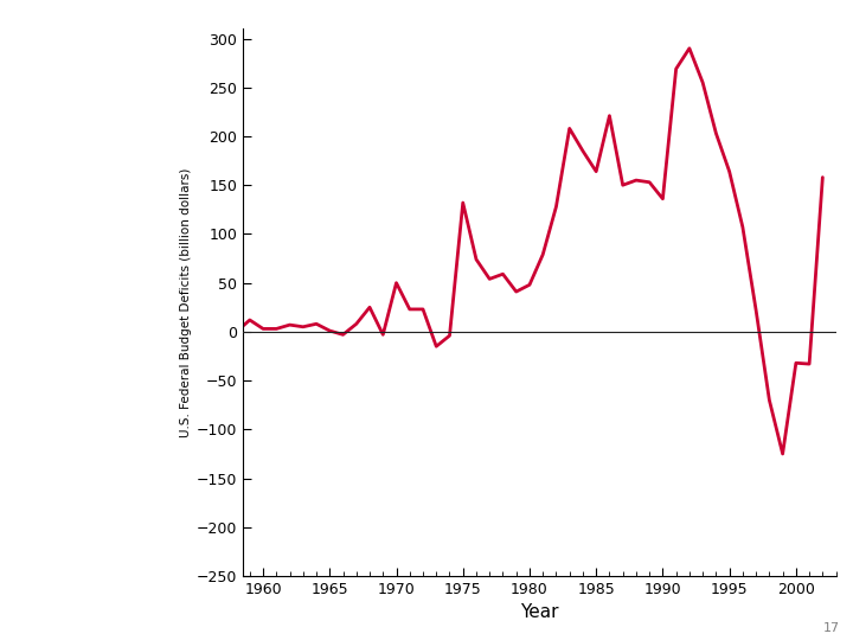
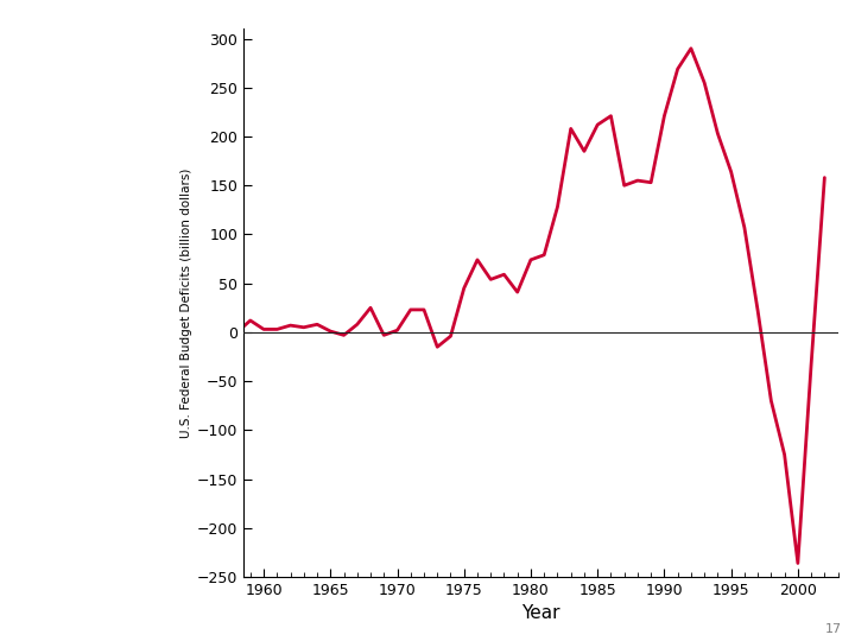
1970: 50 -> 2
1975: 132 -> 45
1980: 48 -> 74
1985: 164 -> 212
1990: 136 -> 221
2000: -32 -> -236
